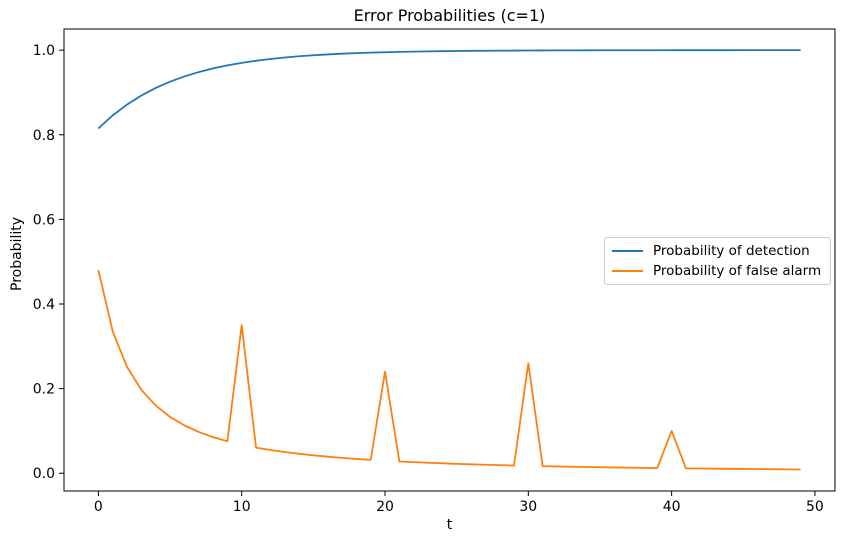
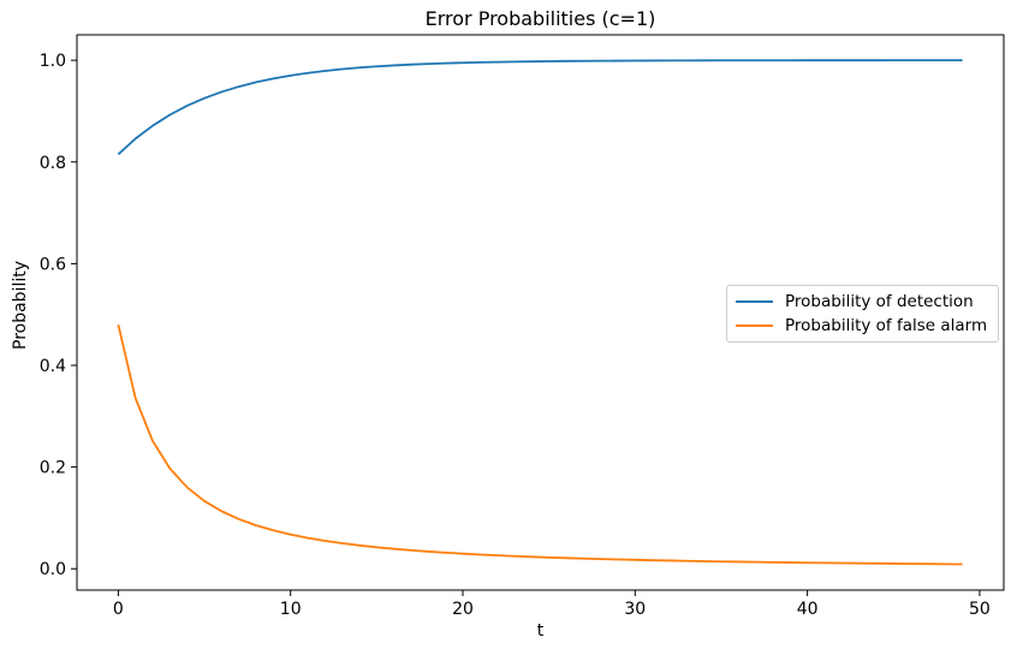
Probability of false alarm/10: 0.35 -> 0.07
Probability of false alarm/20: 0.24 -> 0.03
Probability of false alarm/30: 0.26 -> 0.02
Probability of false alarm/40: 0.10 -> 0.01
